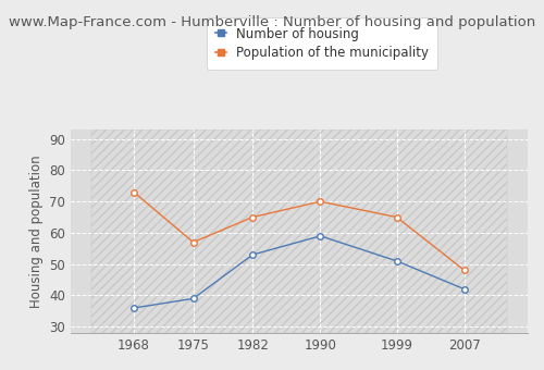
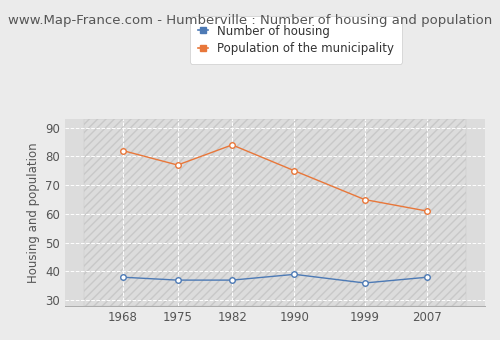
Number of housing/1968: 36 -> 38
Population of the municipality/1968: 73 -> 82
Number of housing/1975: 39 -> 37
Population of the municipality/1975: 57 -> 77
Number of housing/1982: 53 -> 37
Population of the municipality/1982: 65 -> 84
Number of housing/1990: 59 -> 39
Population of the municipality/1990: 70 -> 75
Number of housing/1999: 51 -> 36
Number of housing/2007: 42 -> 38
Population of the municipality/2007: 48 -> 61
